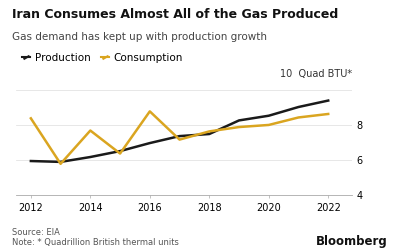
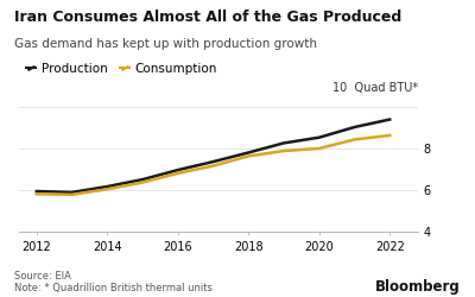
Consumption/2012: 8.4 -> 5.8
Consumption/2014: 7.7 -> 6.0
Consumption/2016: 8.8 -> 6.8
Production/2018: 7.5 -> 7.8
